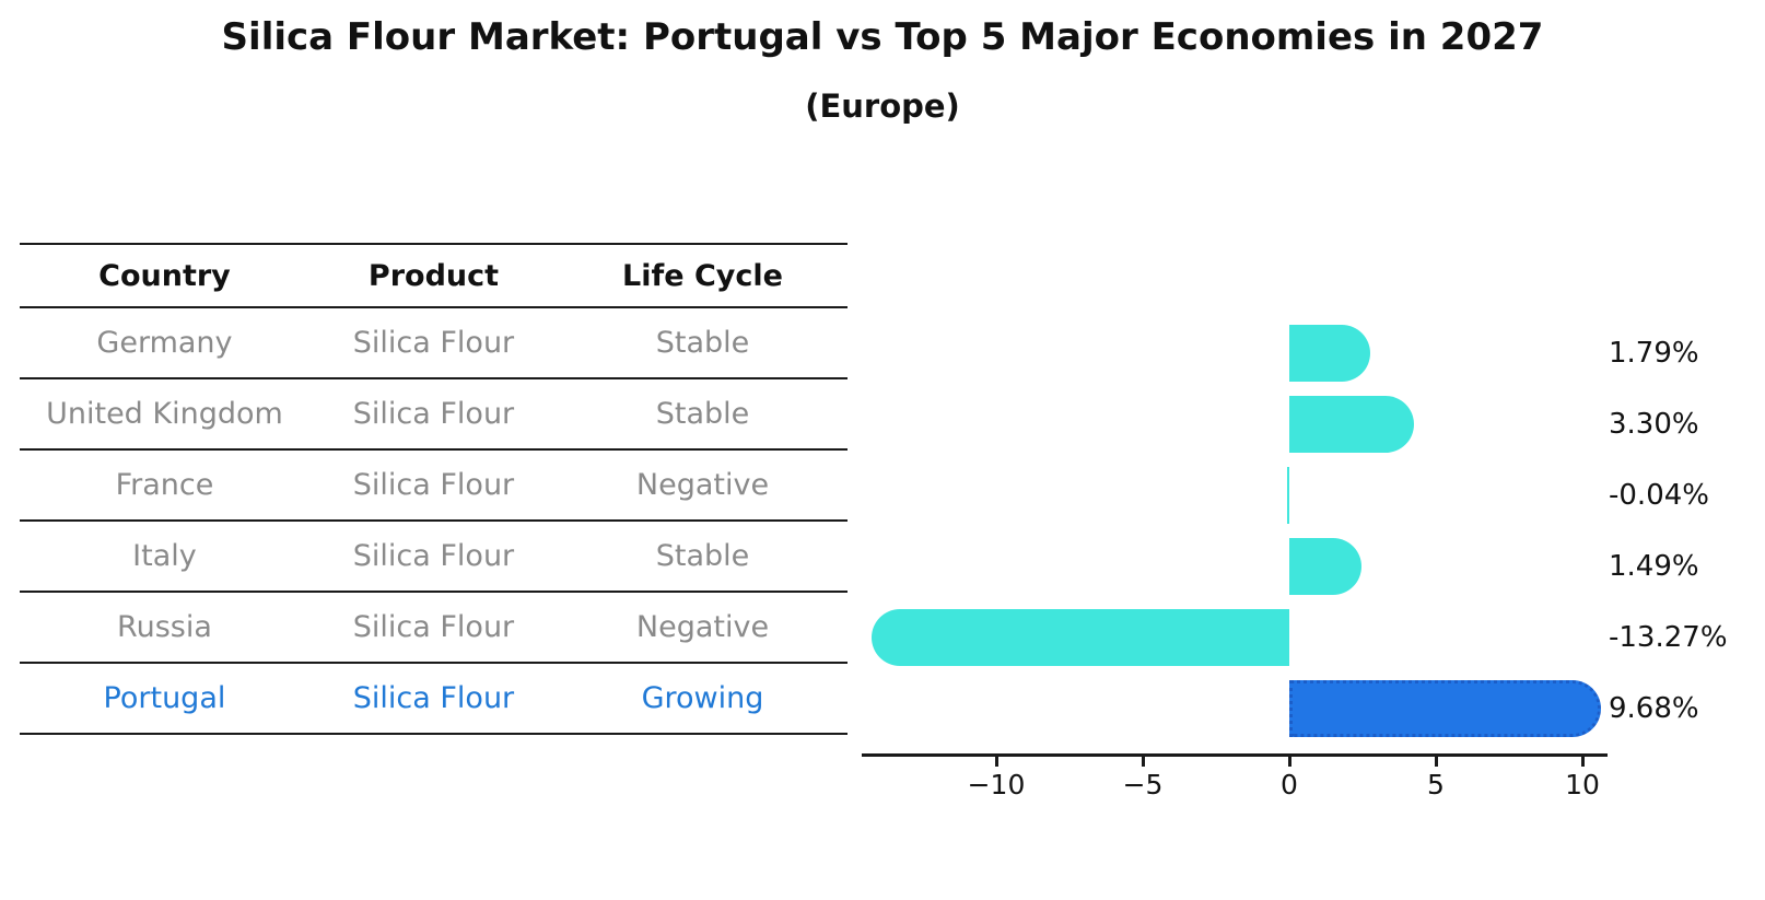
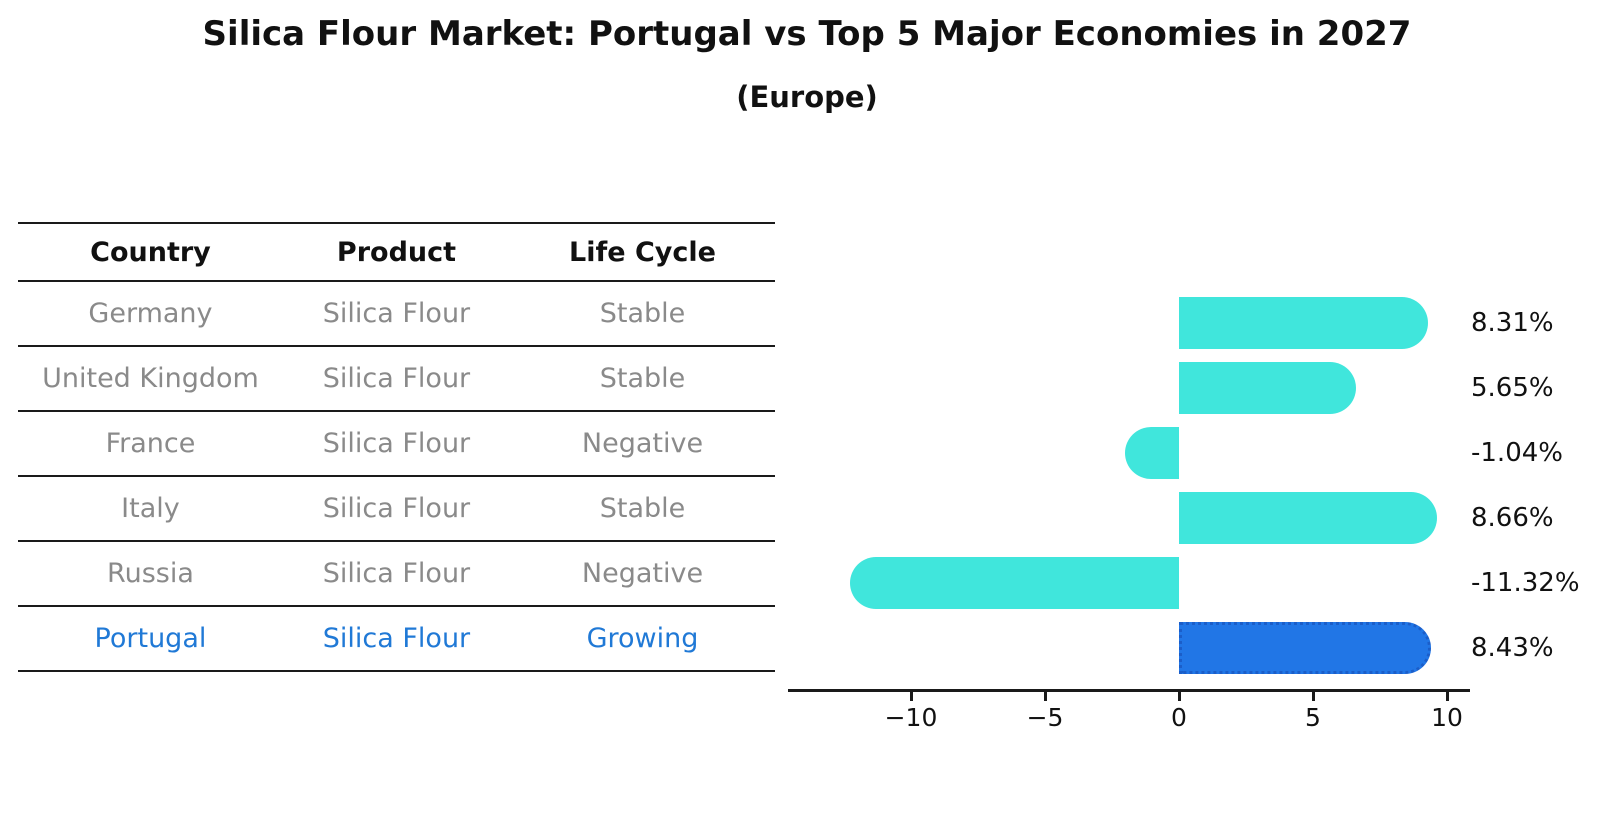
Germany: 1.79% -> 8.31%
United Kingdom: 3.30% -> 5.65%
France: -0.04% -> -1.04%
Italy: 1.49% -> 8.66%
Russia: -13.27% -> -11.32%
Portugal: 9.68% -> 8.43%
